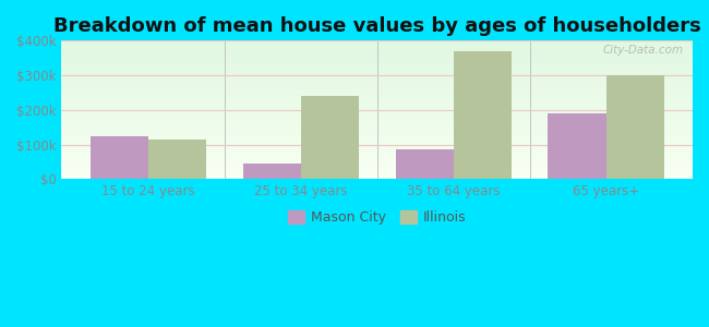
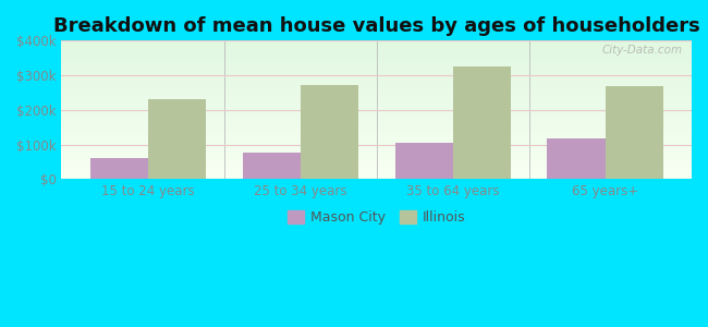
Mason City/15 to 24 years: $125k -> $60k
Illinois/15 to 24 years: $115k -> $230k
Mason City/25 to 34 years: $45k -> $75k
Illinois/25 to 34 years: $240k -> $272k
Mason City/35 to 64 years: $85k -> $105k
Illinois/35 to 64 years: $370k -> $325k
Mason City/65 years+: $190k -> $117k
Illinois/65 years+: $300k -> $270k
